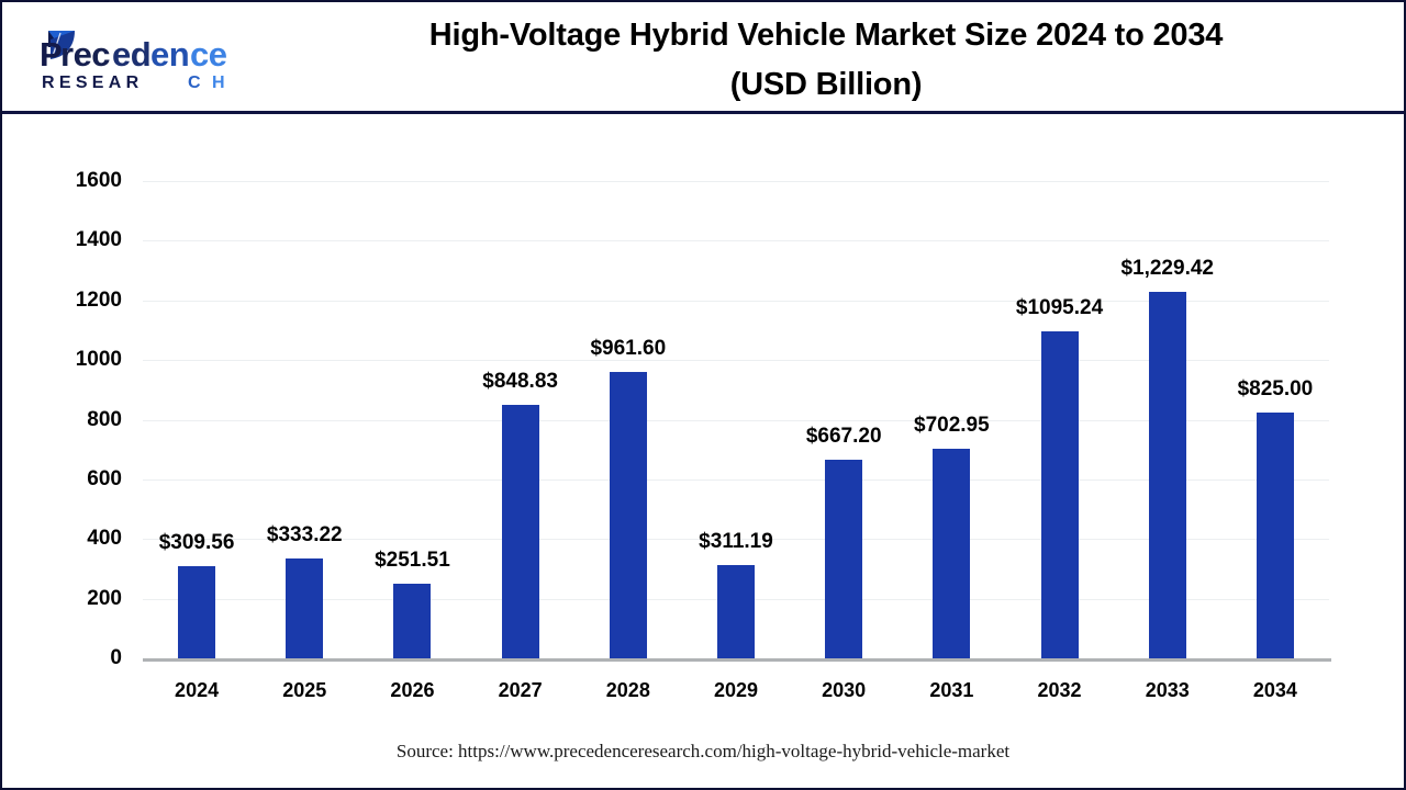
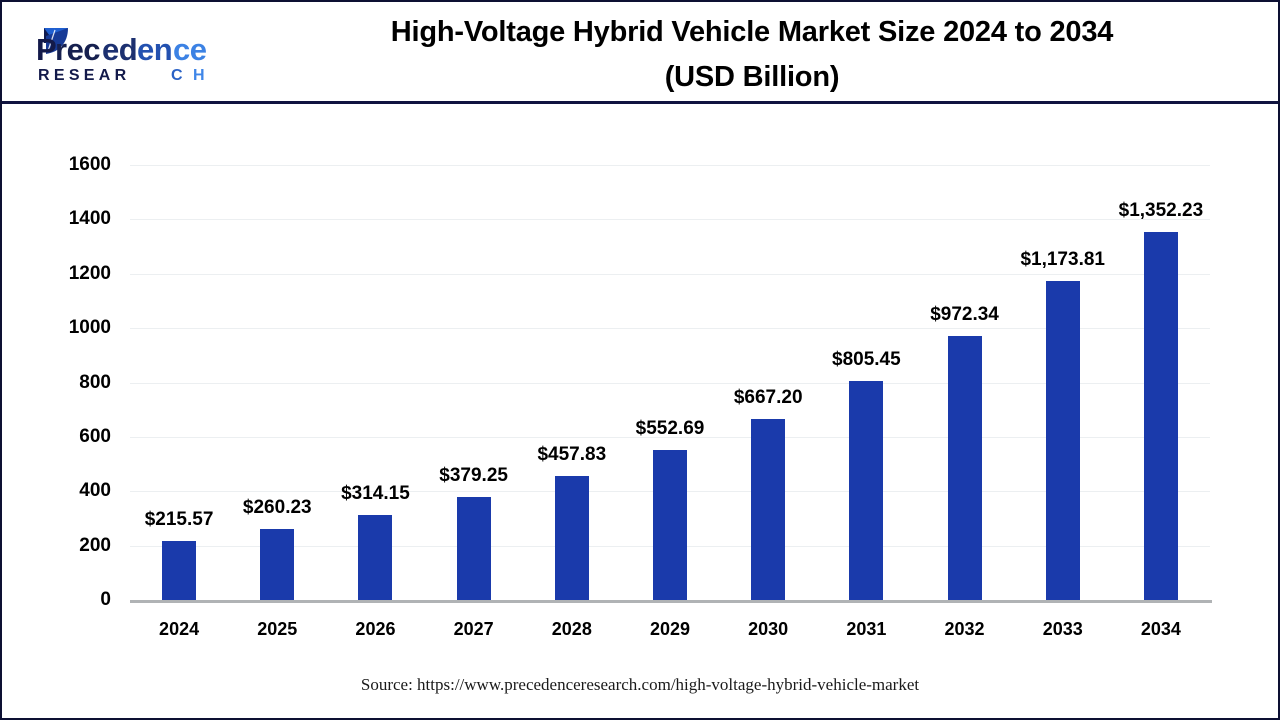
2024: $309.56 -> $215.57
2025: $333.22 -> $260.23
2026: $251.51 -> $314.15
2027: $848.83 -> $379.25
2028: $961.60 -> $457.83
2029: $311.19 -> $552.69
2031: $702.95 -> $805.45
2032: $1095.24 -> $972.34
2033: $1,229.42 -> $1,173.81
2034: $825.00 -> $1,352.23
